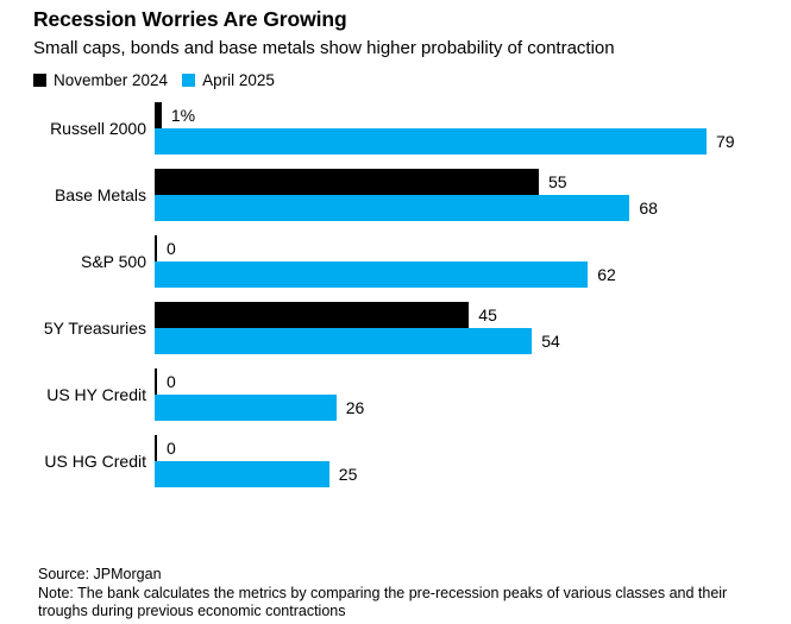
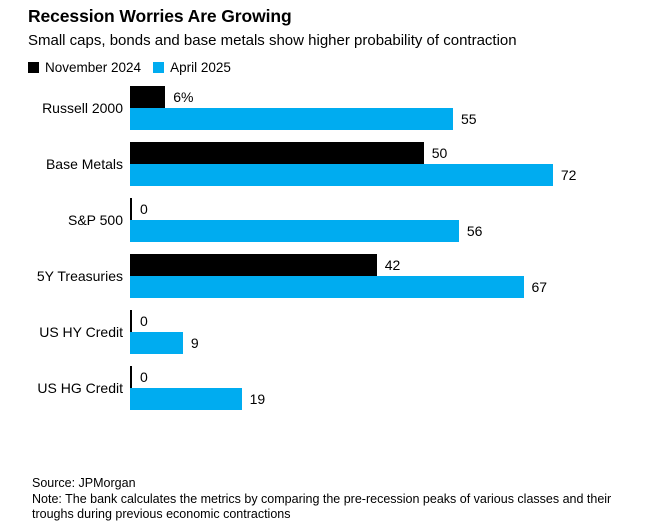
November 2024/Russell 2000: 1% -> 6%
April 2025/Russell 2000: 79 -> 55
November 2024/Base Metals: 55 -> 50
April 2025/Base Metals: 68 -> 72
April 2025/S&P 500: 62 -> 56
November 2024/5Y Treasuries: 45 -> 42
April 2025/5Y Treasuries: 54 -> 67
April 2025/US HY Credit: 26 -> 9
April 2025/US HG Credit: 25 -> 19
